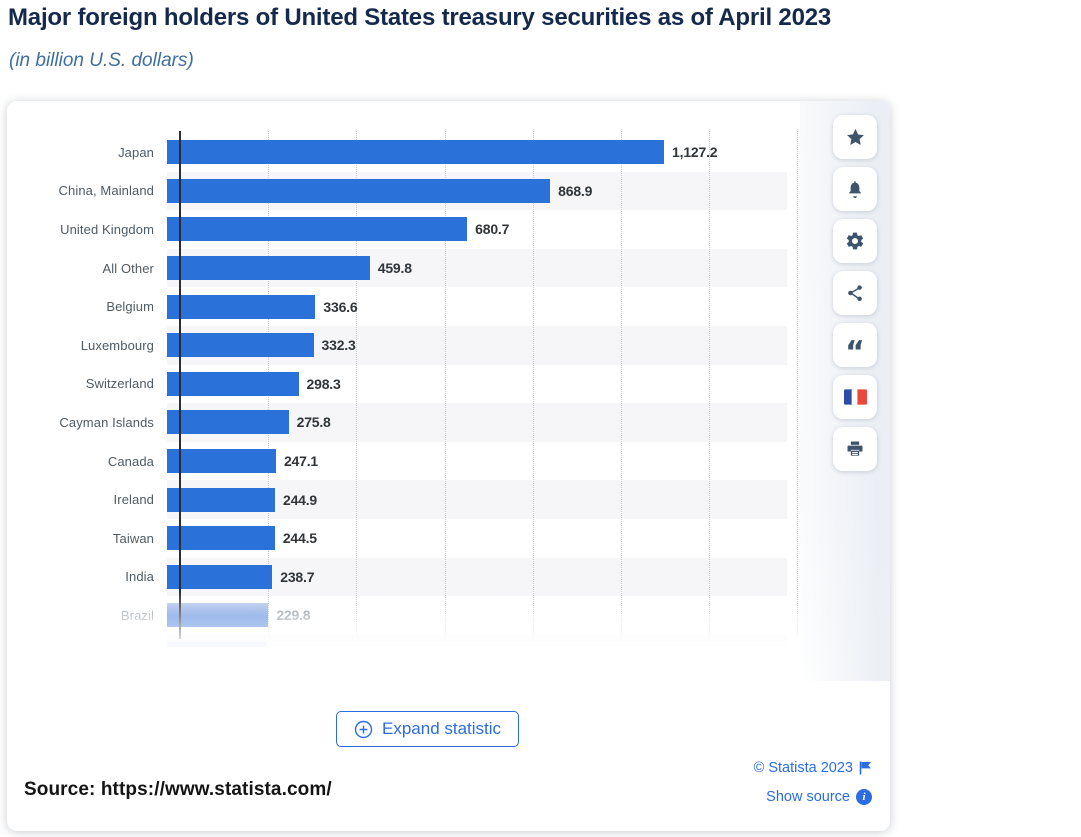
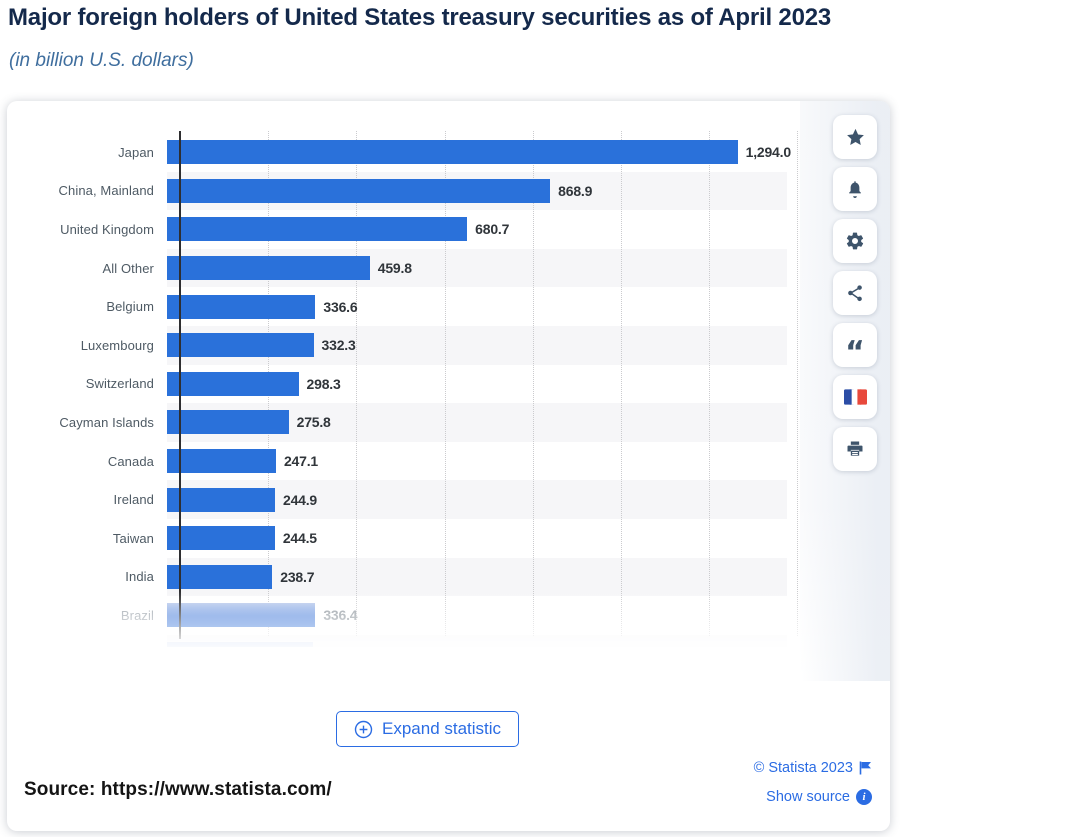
Japan: 1,127.2 -> 1,294.0
Brazil: 229.8 -> 336.4
